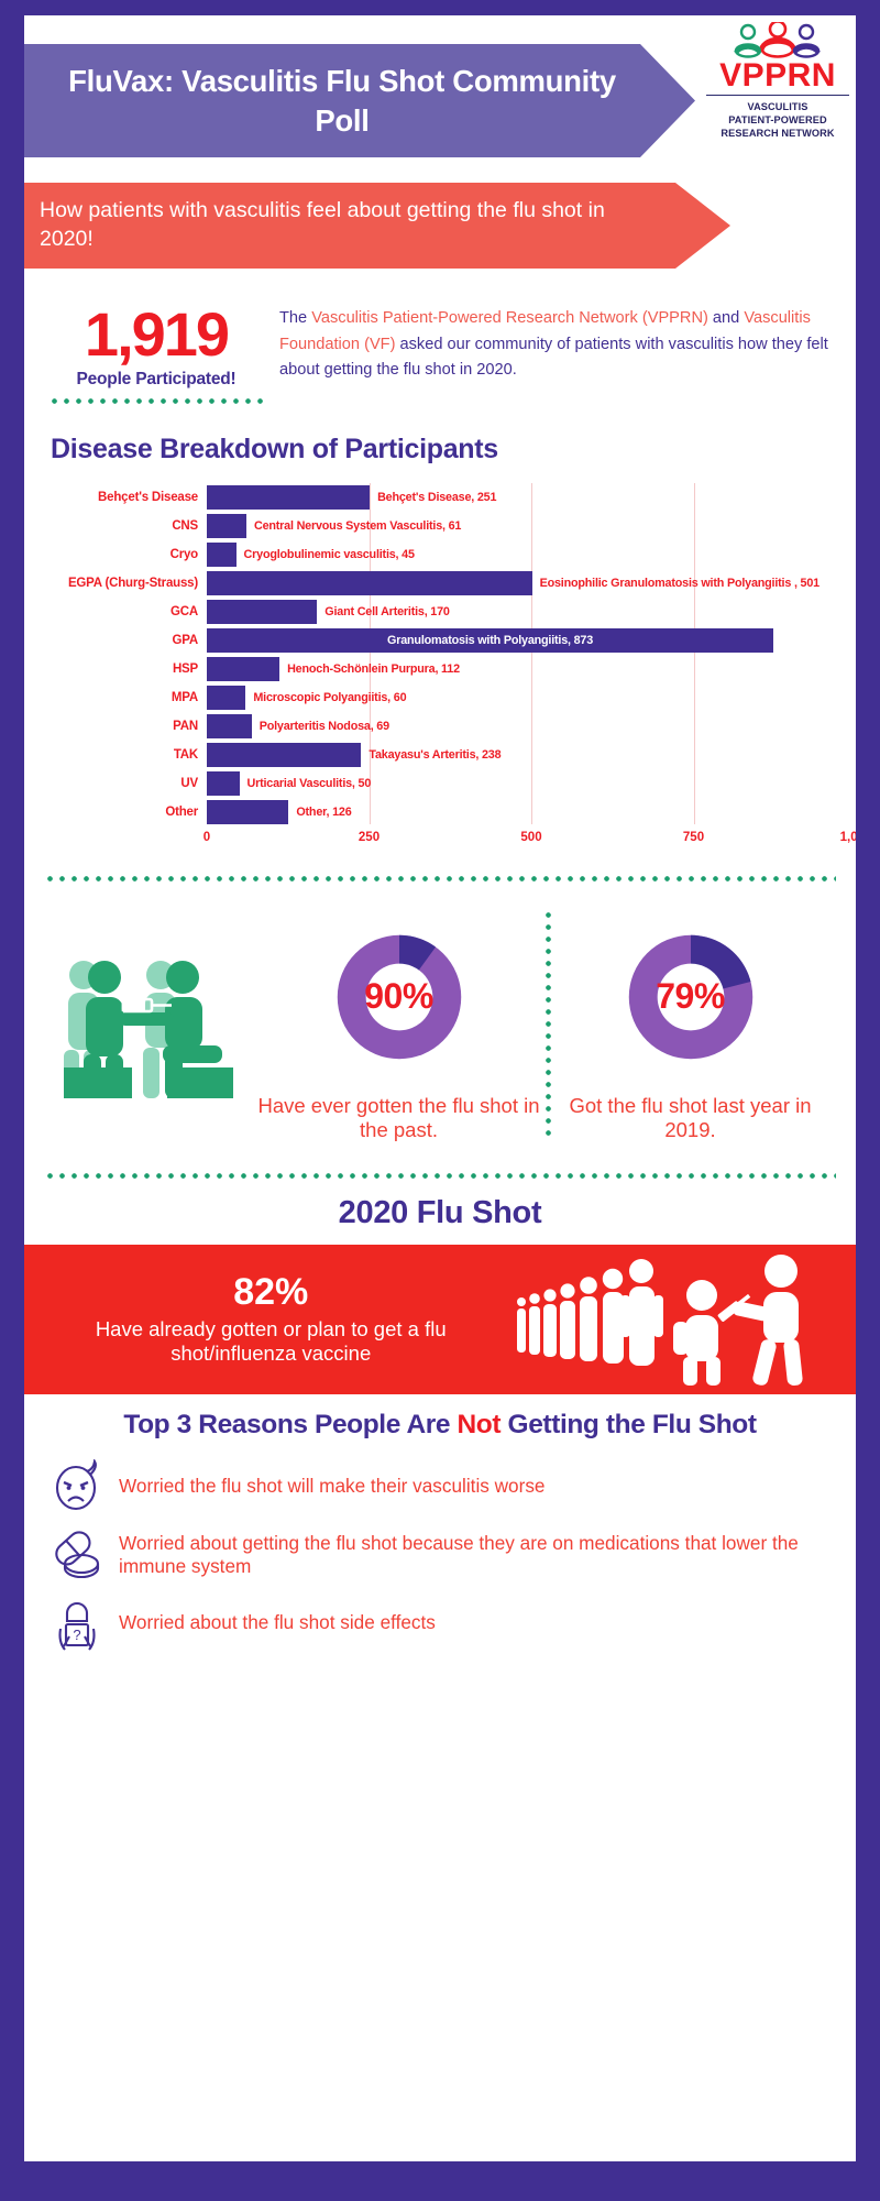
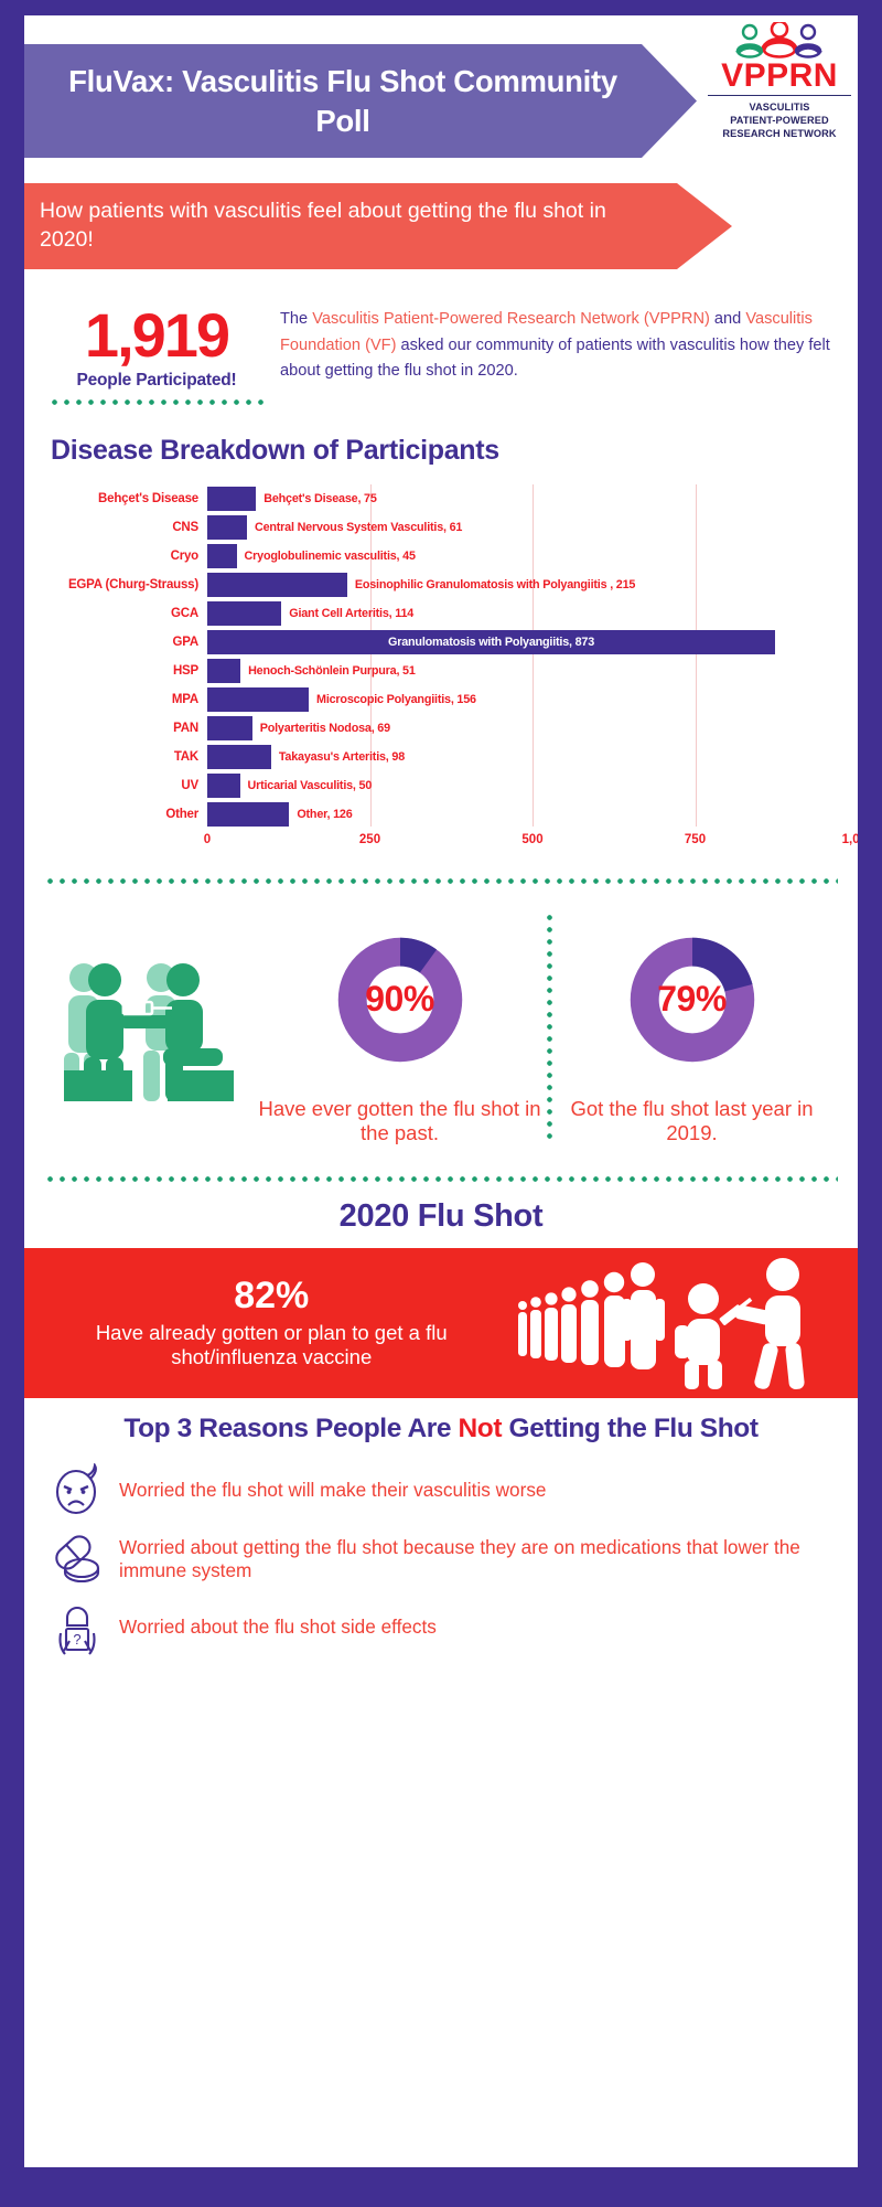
Behçet's Disease: 251 -> 75
EGPA (Churg-Strauss): 501 -> 215
GCA: 170 -> 114
HSP: 112 -> 51
MPA: 60 -> 156
TAK: 238 -> 98
